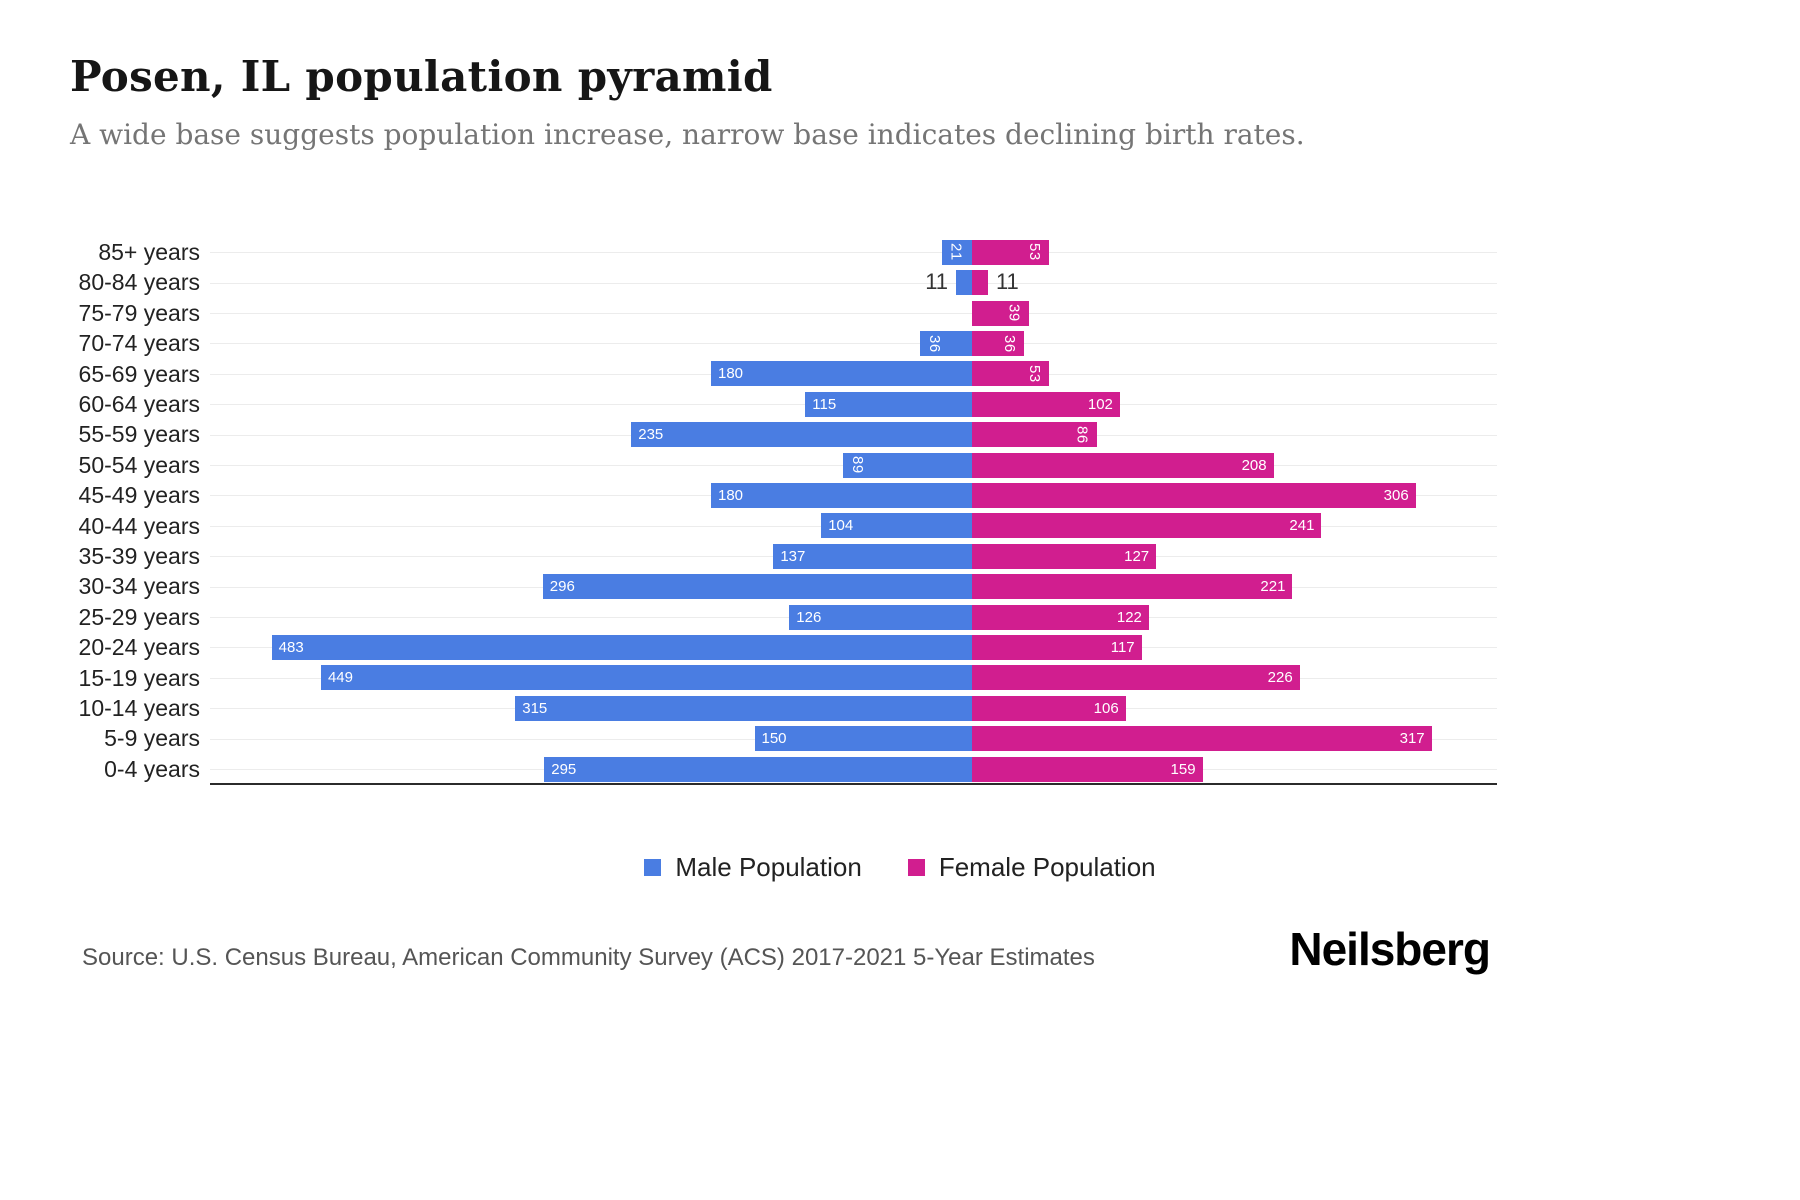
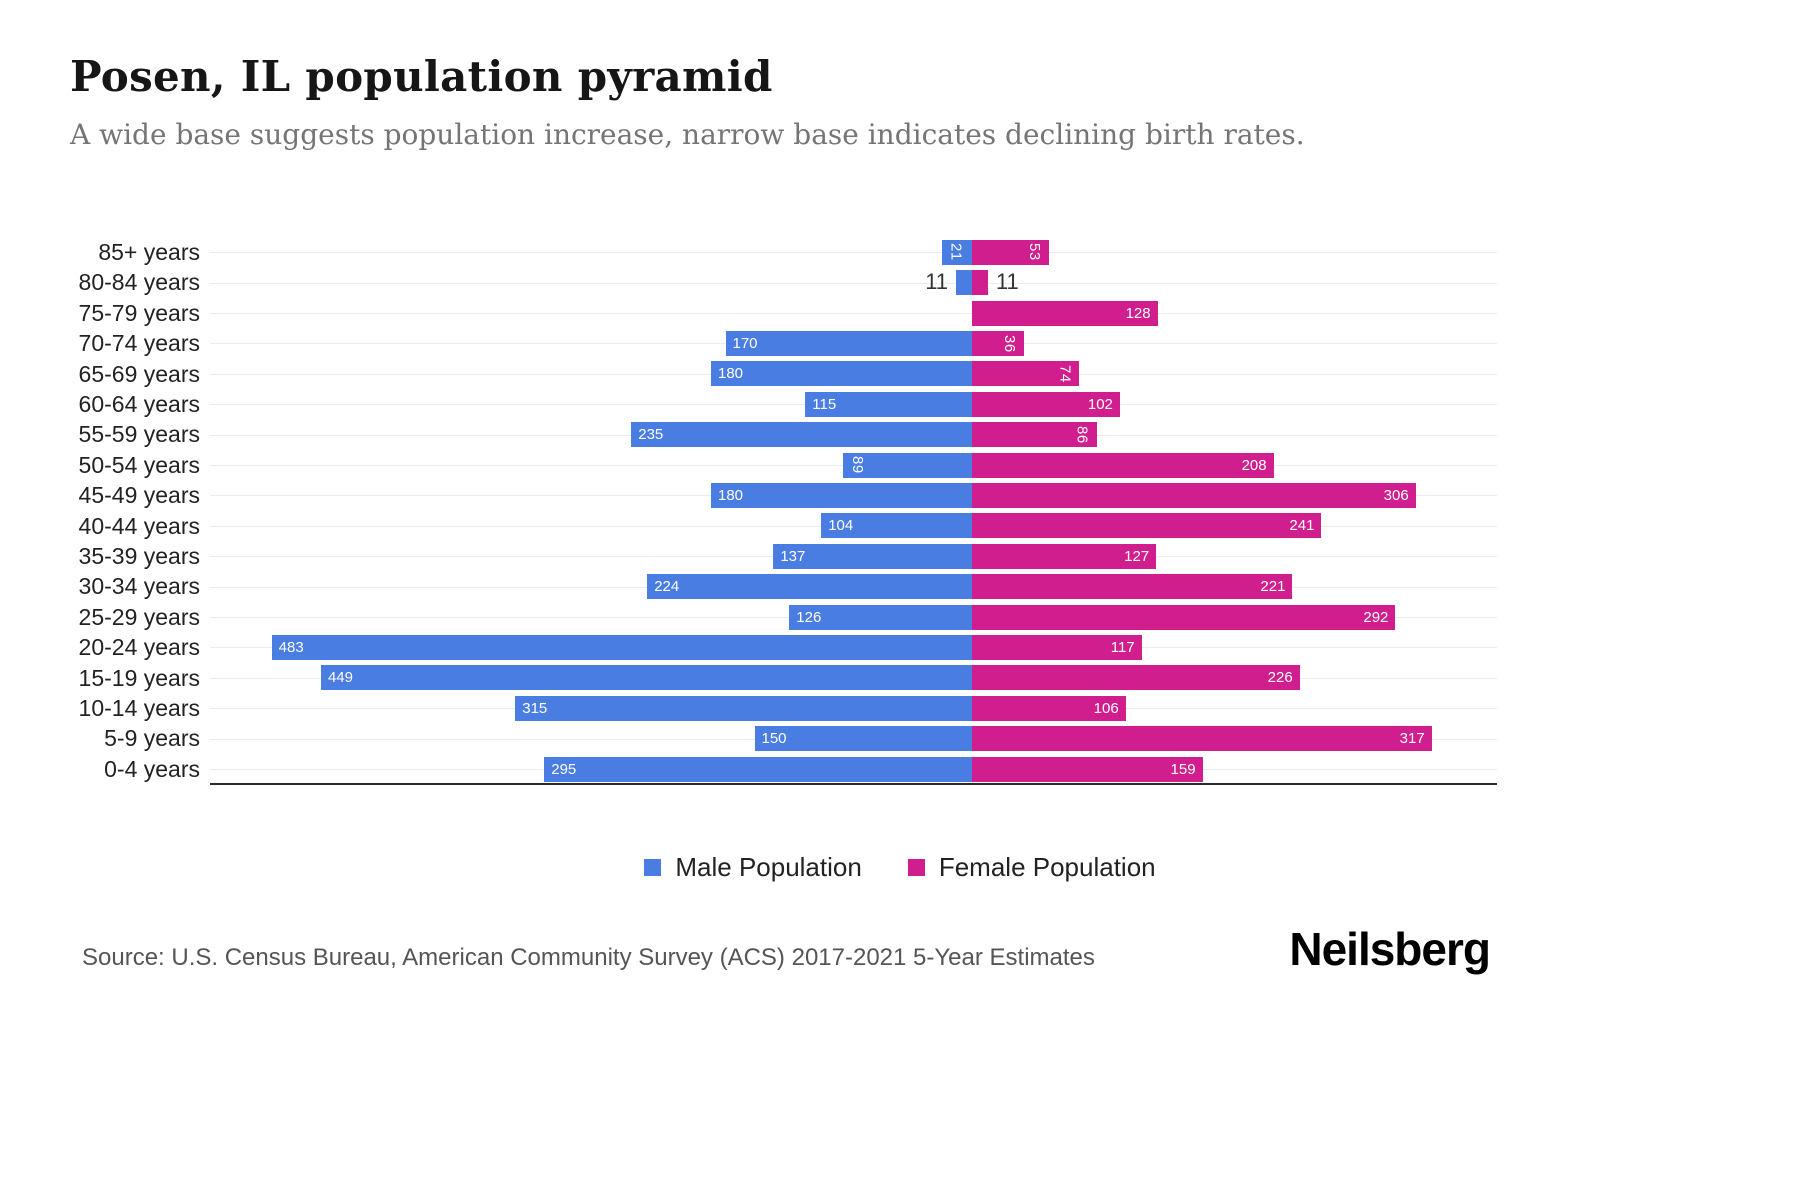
Female Population/75-79 years: 39 -> 128
Male Population/70-74 years: 36 -> 170
Female Population/65-69 years: 53 -> 74
Male Population/30-34 years: 296 -> 224
Female Population/25-29 years: 122 -> 292
